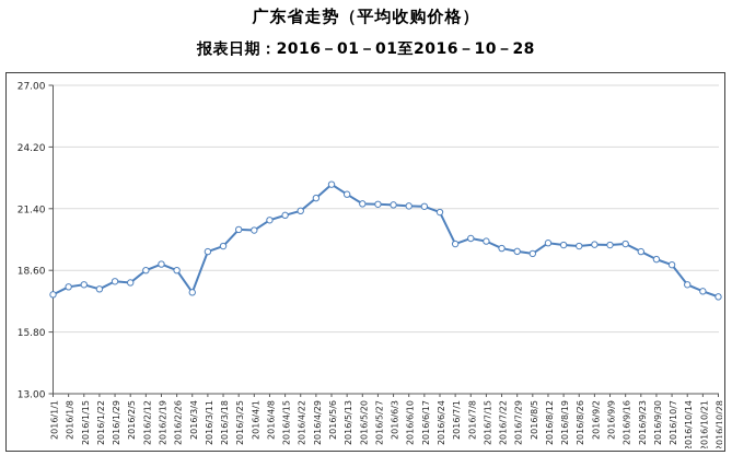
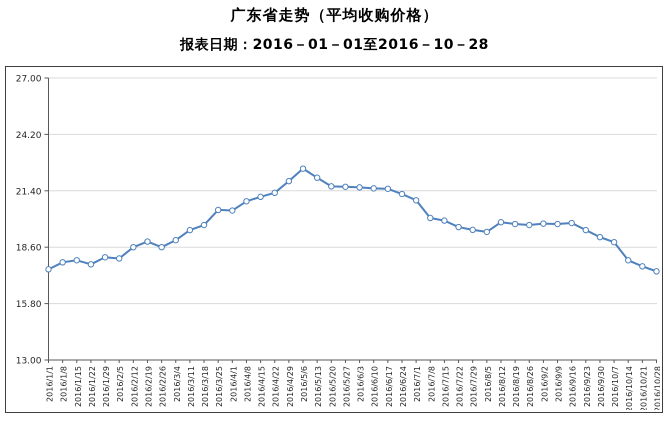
2016/3/4: 17.6 -> 18.9
2016/7/1: 19.8 -> 20.9
